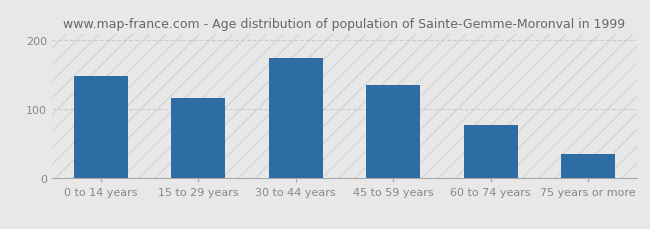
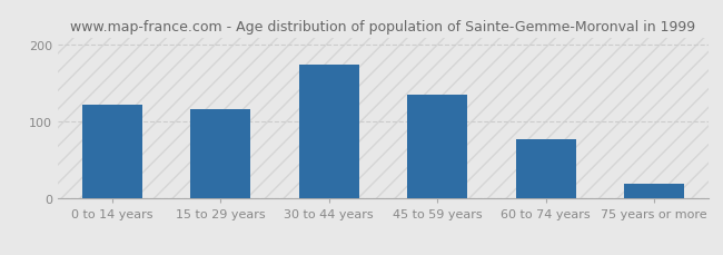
0 to 14 years: 148 -> 122
75 years or more: 35 -> 20
